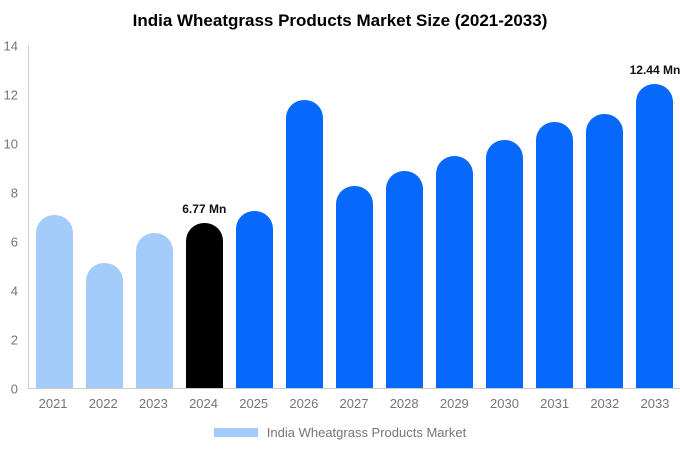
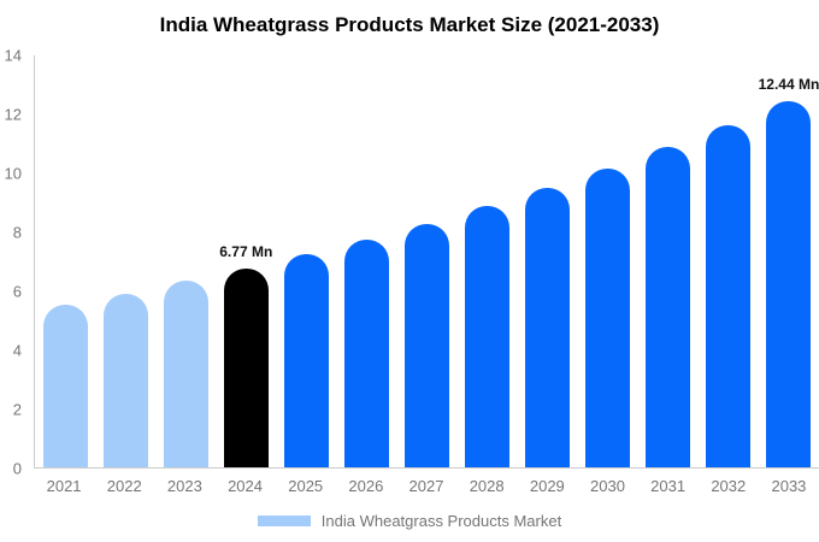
2021: 7.1 -> 5.5
2022: 5.1 -> 5.9
2026: 11.8 -> 7.8
2032: 11.2 -> 11.6
